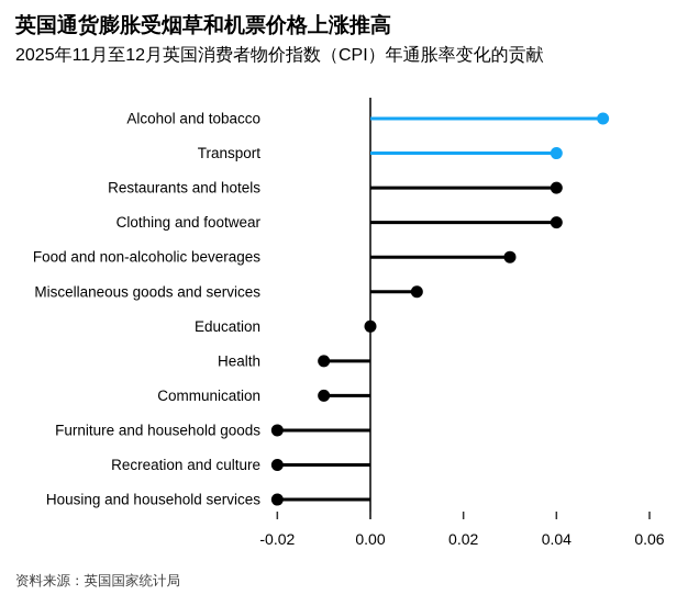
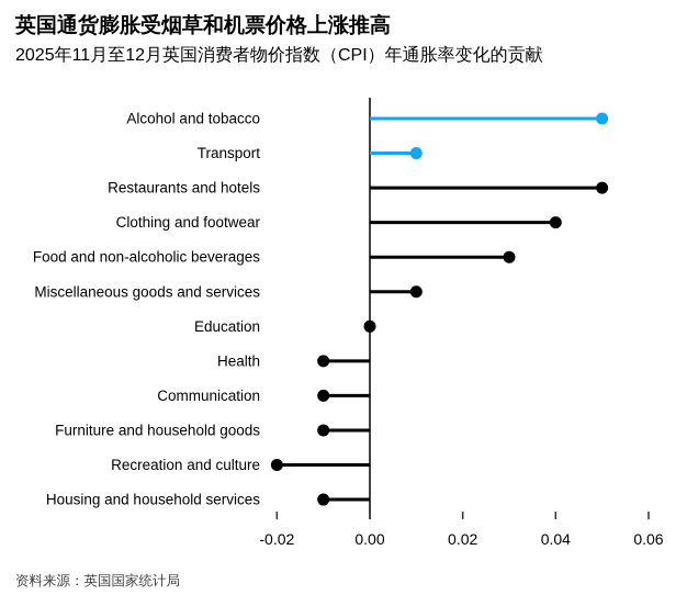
Transport: 0.04 -> 0.01
Restaurants and hotels: 0.04 -> 0.05
Furniture and household goods: -0.02 -> -0.01
Housing and household services: -0.02 -> -0.01
